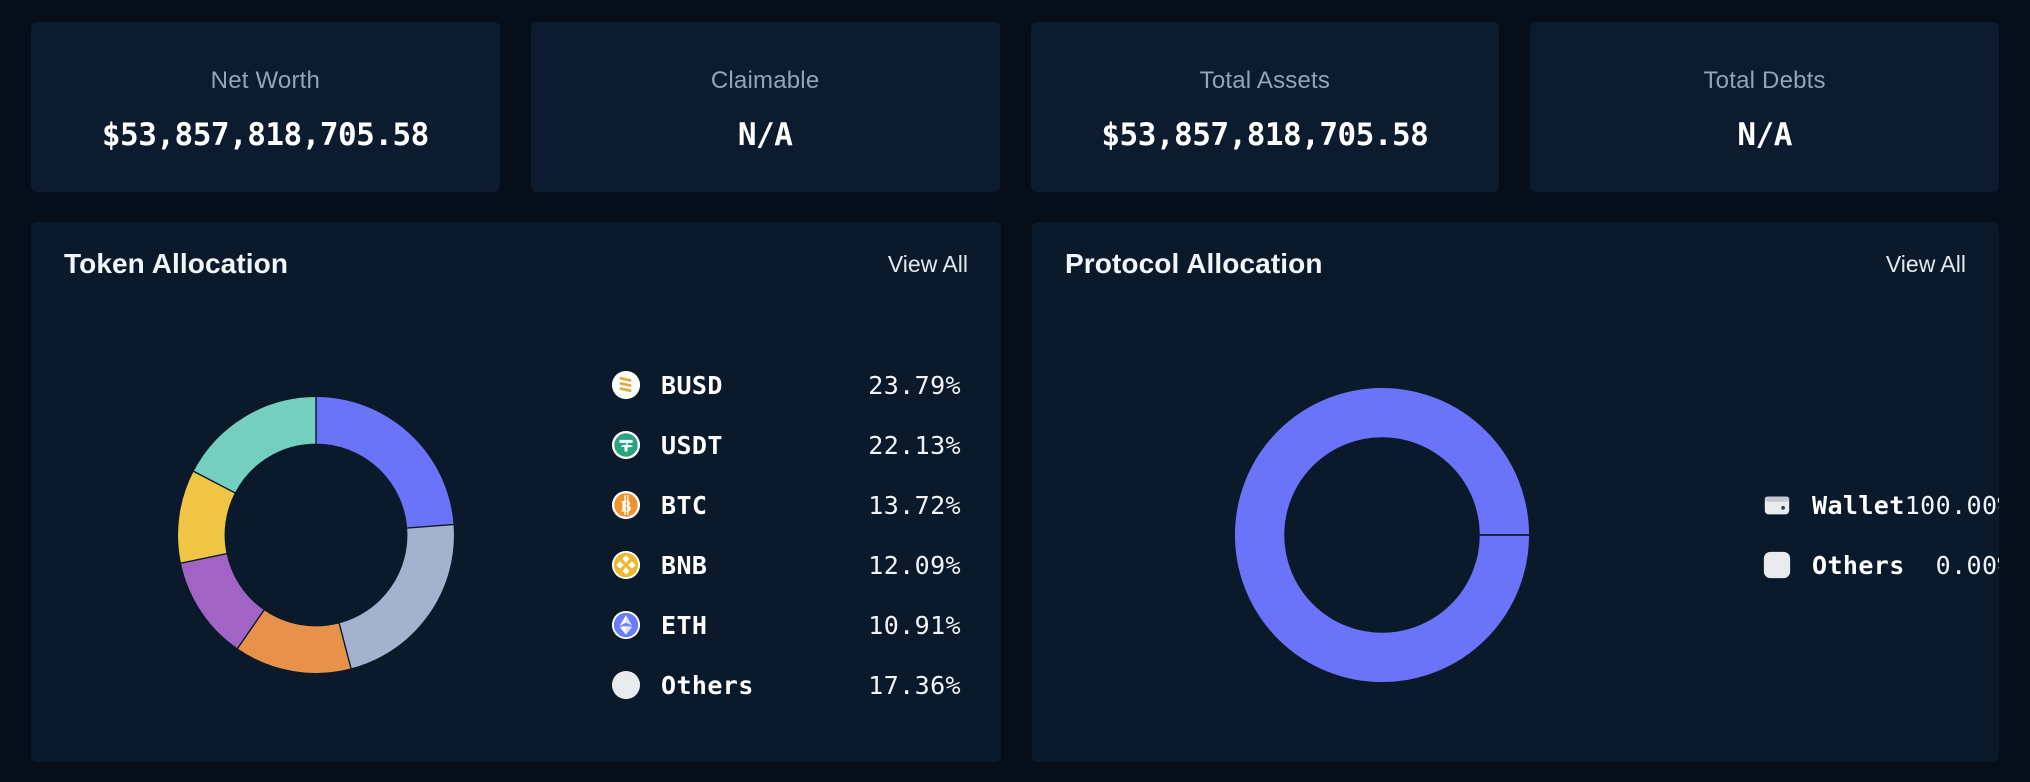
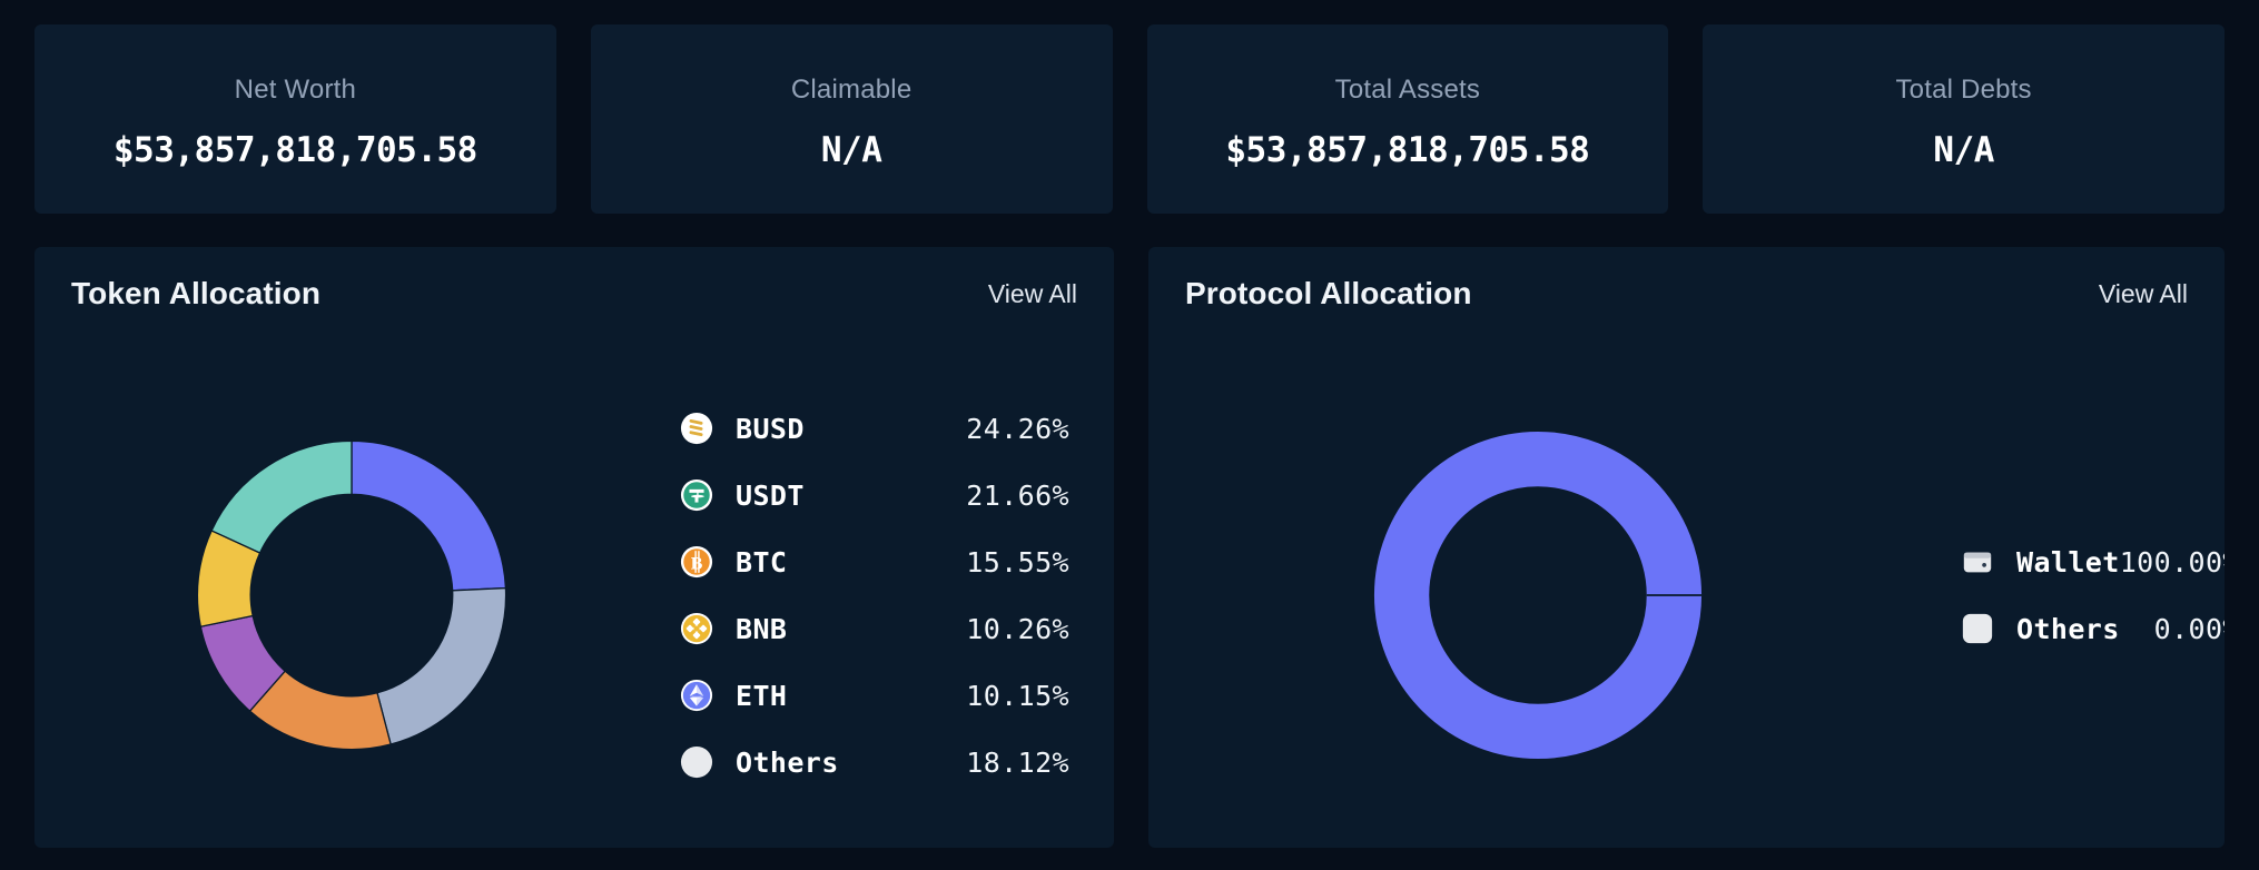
Token Allocation/BUSD: 23.79% -> 24.26%
Token Allocation/USDT: 22.13% -> 21.66%
Token Allocation/BTC: 13.72% -> 15.55%
Token Allocation/BNB: 12.09% -> 10.26%
Token Allocation/ETH: 10.91% -> 10.15%
Token Allocation/Others: 17.36% -> 18.12%
